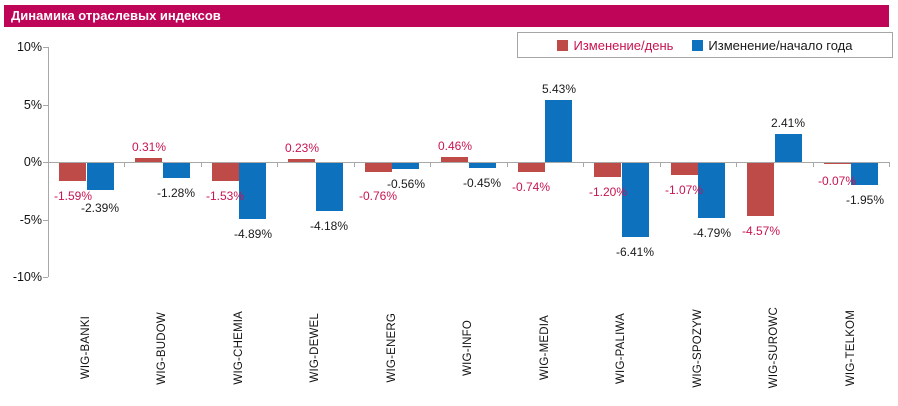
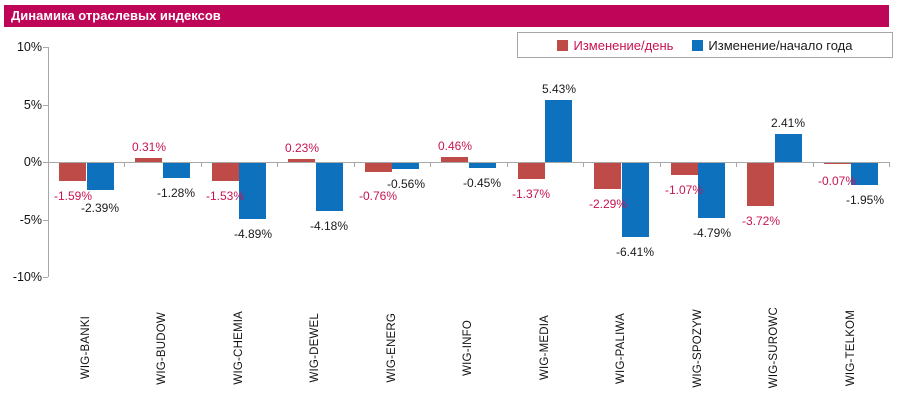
Изменение/день/WIG-MEDIA: -0.74% -> -1.37%
Изменение/день/WIG-PALIWA: -1.20% -> -2.29%
Изменение/день/WIG-SUROWC: -4.57% -> -3.72%
